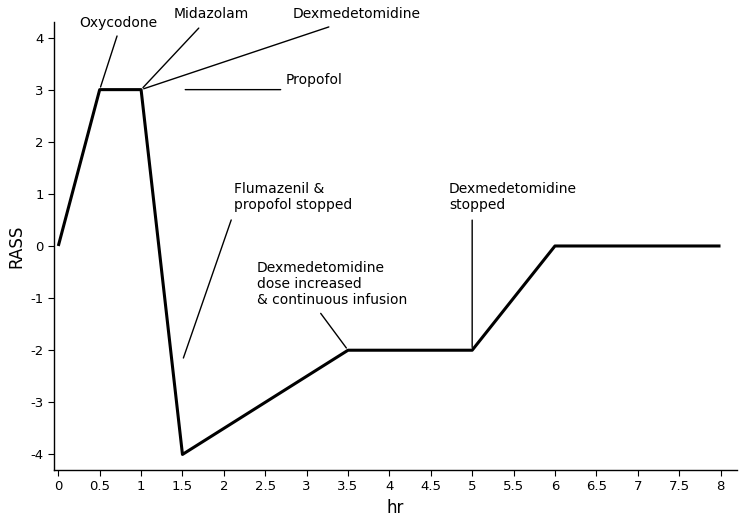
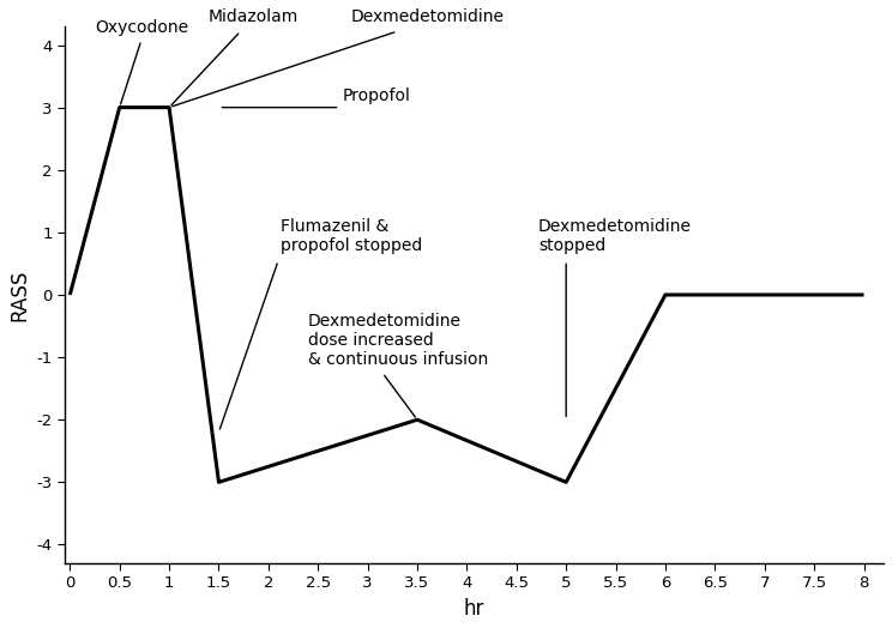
1.5: -4 -> -3
5: -2 -> -3
